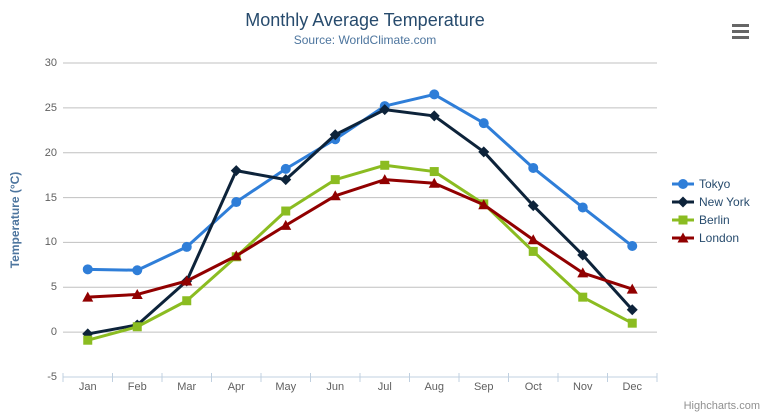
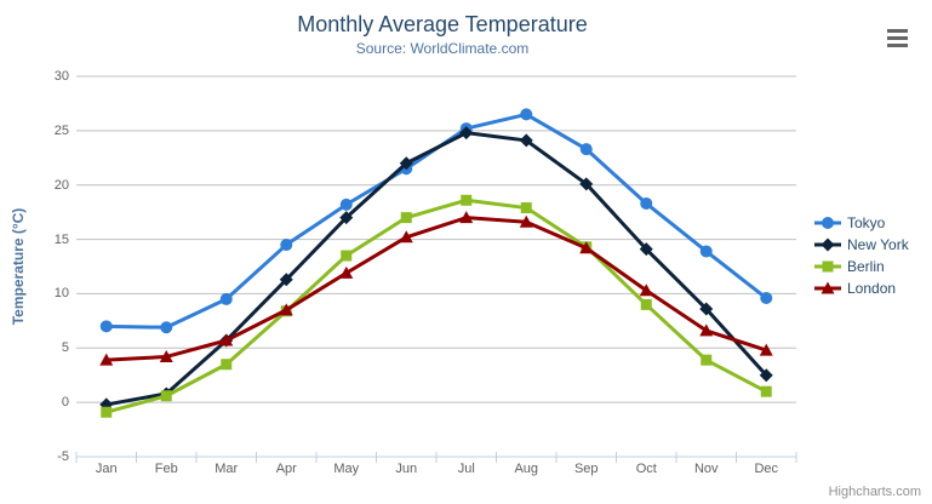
New York/Apr: 18 -> 11
